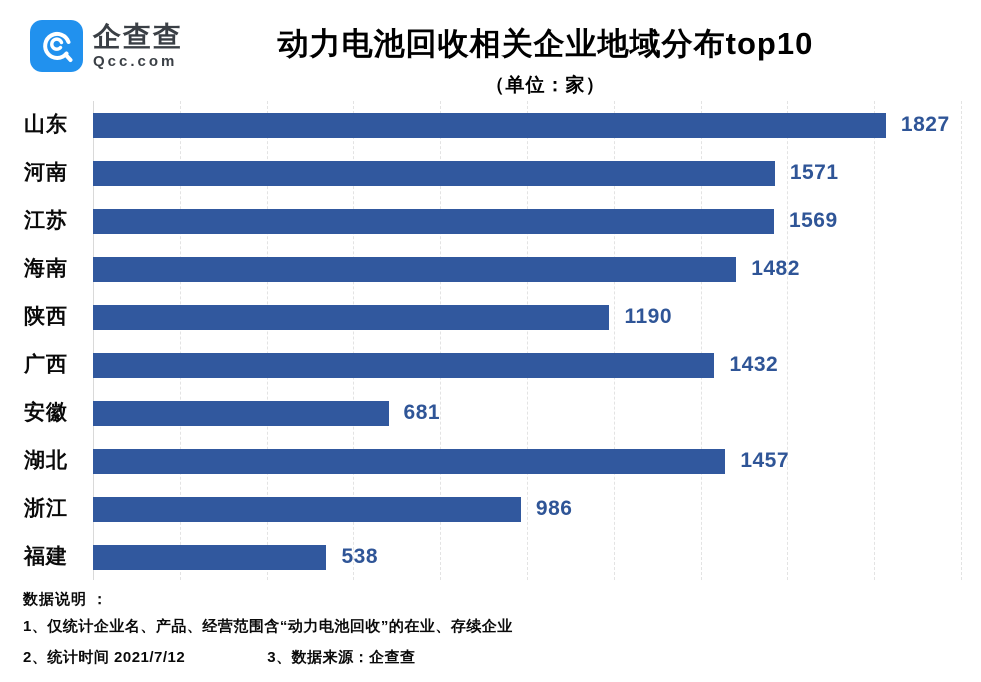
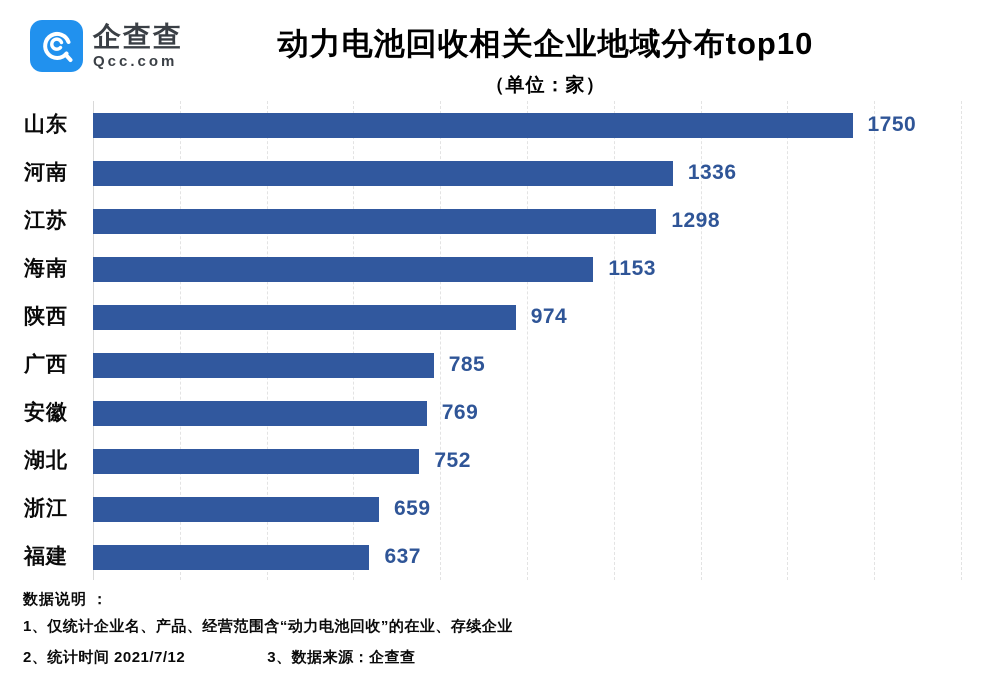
山东: 1827 -> 1750
河南: 1571 -> 1336
江苏: 1569 -> 1298
海南: 1482 -> 1153
陕西: 1190 -> 974
广西: 1432 -> 785
安徽: 681 -> 769
湖北: 1457 -> 752
浙江: 986 -> 659
福建: 538 -> 637
